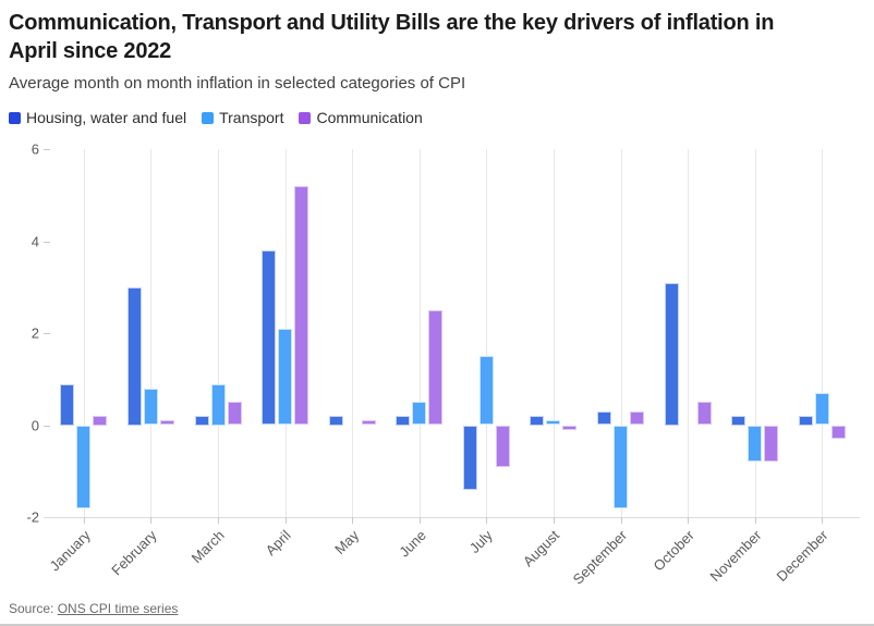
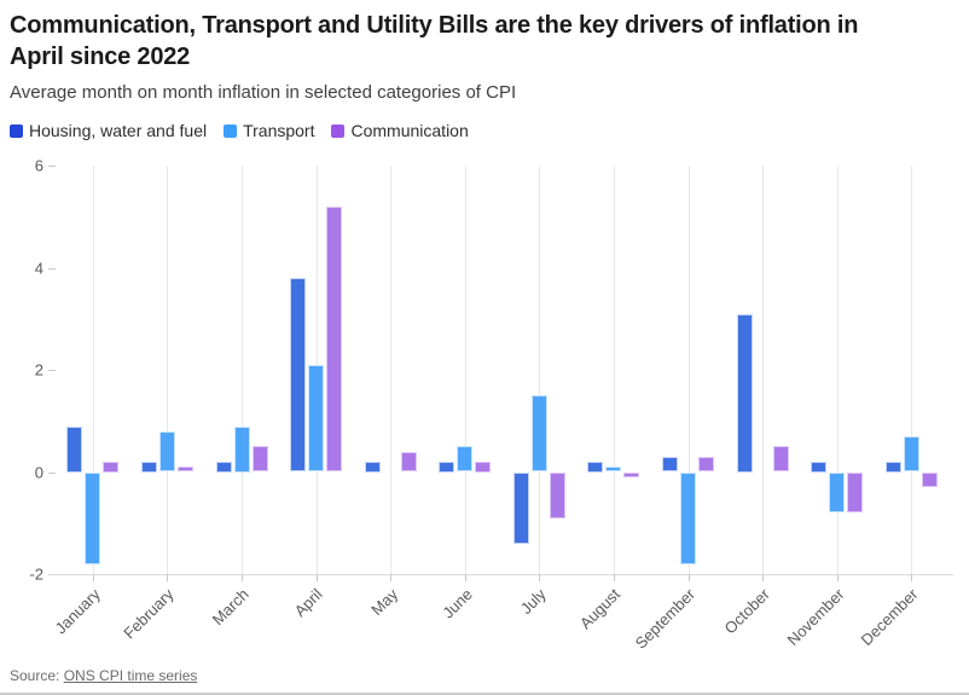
Housing, water and fuel/February: 3.0 -> 0.2
Communication/May: 0.1 -> 0.4
Communication/June: 2.5 -> 0.2
